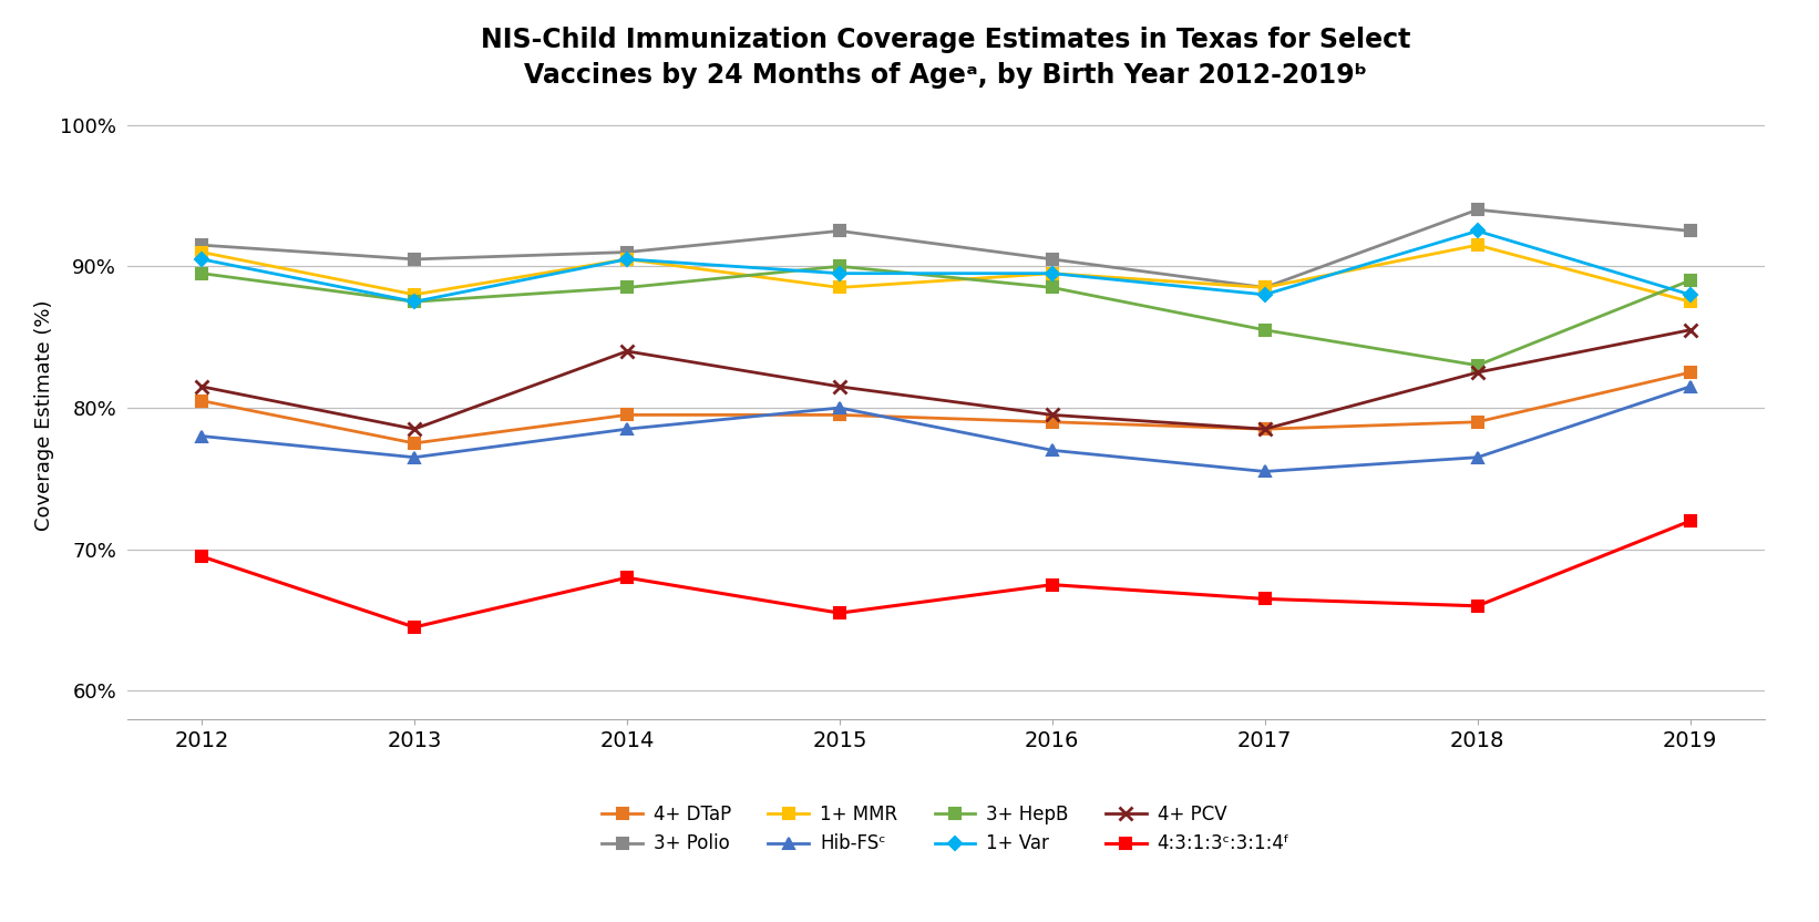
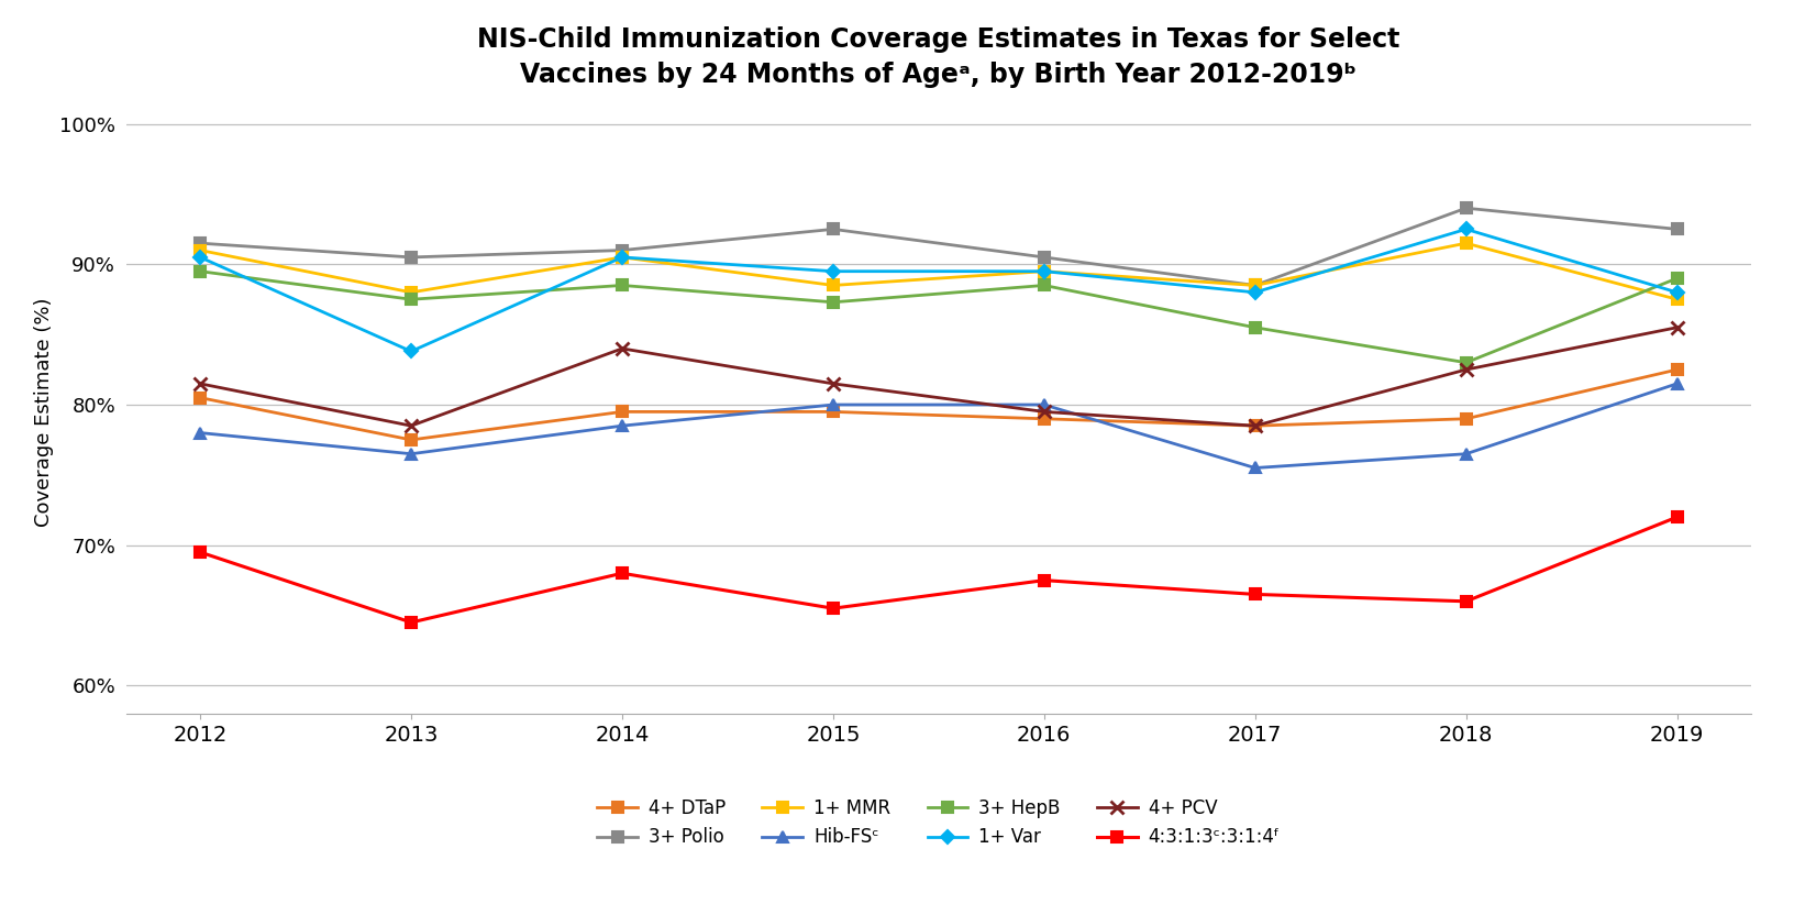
1+ Var/2013: 87.5% -> 83.8%
3+ HepB/2015: 90.0% -> 87.3%
Hib-FSᶜ/2016: 77.0% -> 80.0%
